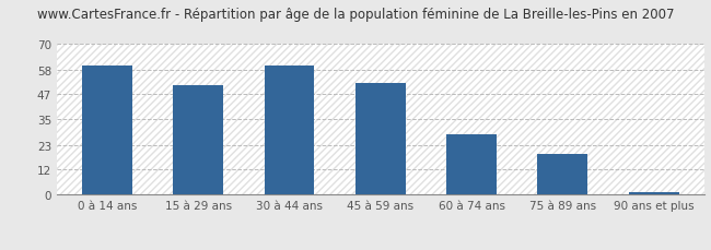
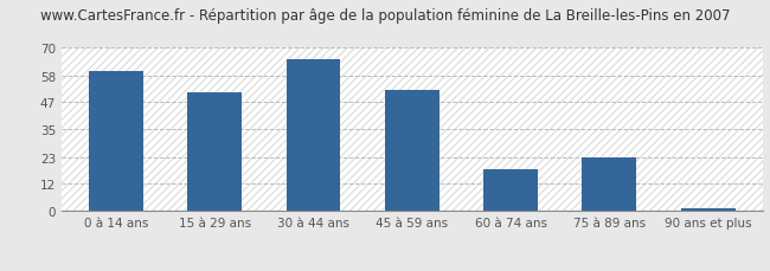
30 à 44 ans: 60 -> 65
60 à 74 ans: 28 -> 18
75 à 89 ans: 19 -> 23
